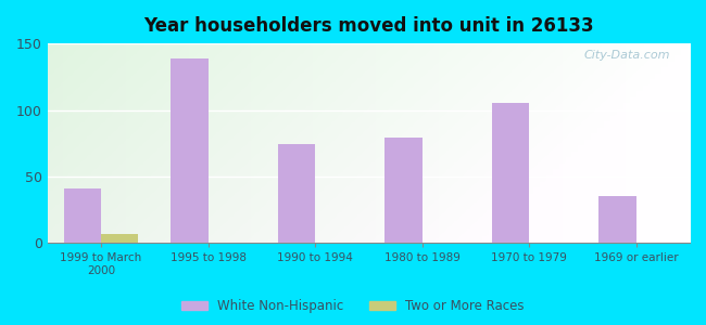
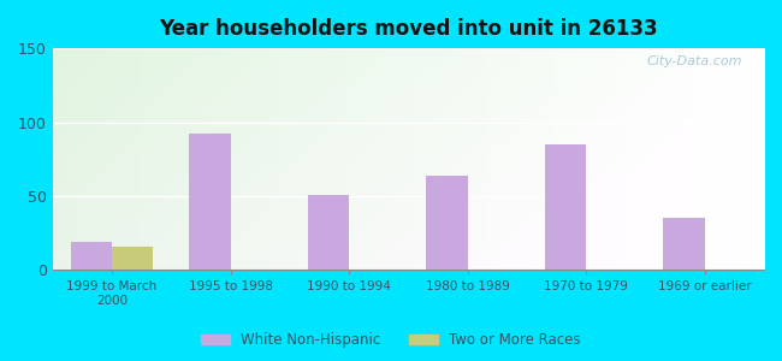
White Non-Hispanic/1999 to March 2000: 41 -> 19
Two or More Races/1999 to March 2000: 7 -> 16
White Non-Hispanic/1995 to 1998: 139 -> 92
White Non-Hispanic/1990 to 1994: 74 -> 51
White Non-Hispanic/1980 to 1989: 79 -> 64
White Non-Hispanic/1970 to 1979: 105 -> 85
